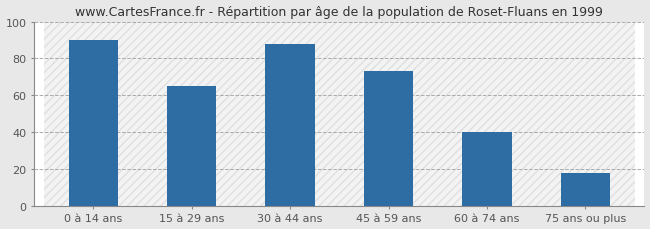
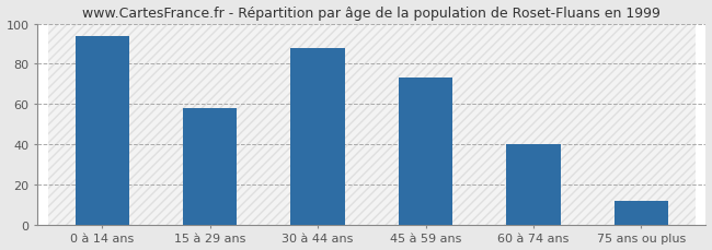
0 à 14 ans: 90 -> 94
15 à 29 ans: 65 -> 58
75 ans ou plus: 18 -> 12
